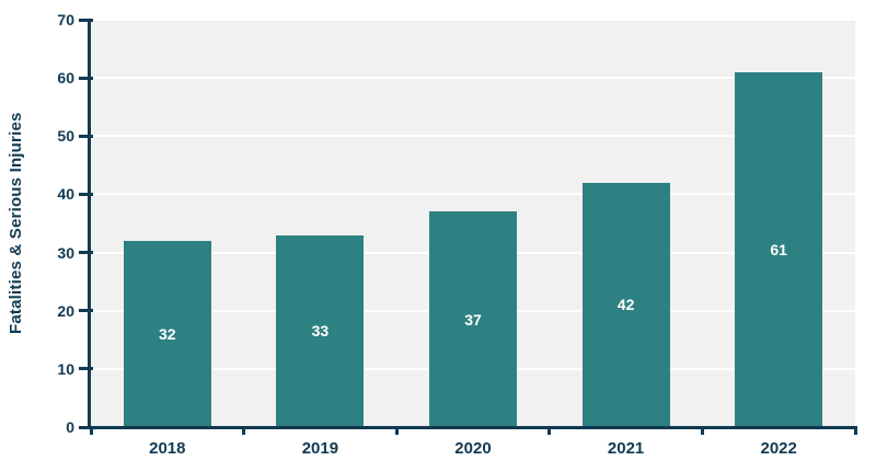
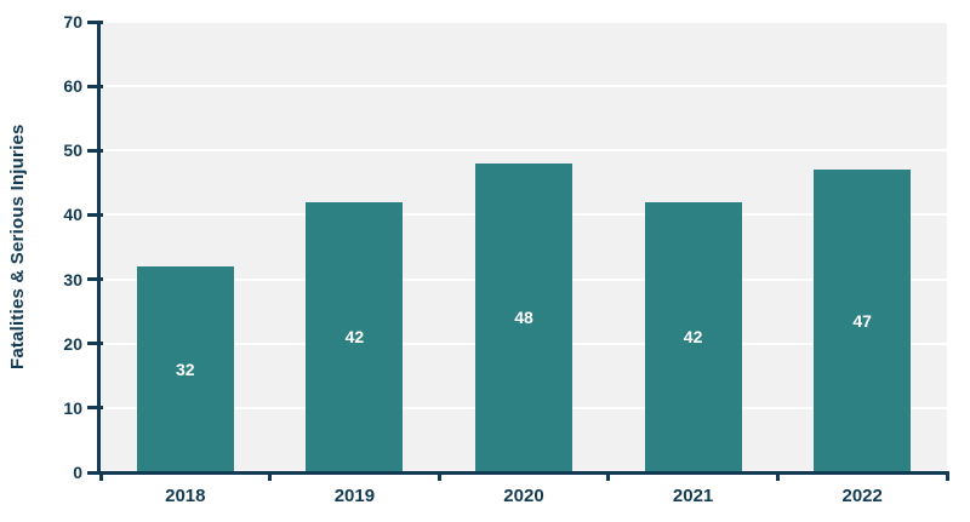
2019: 33 -> 42
2020: 37 -> 48
2022: 61 -> 47
